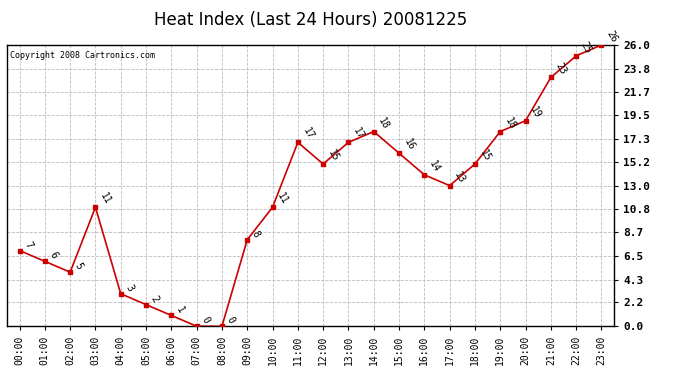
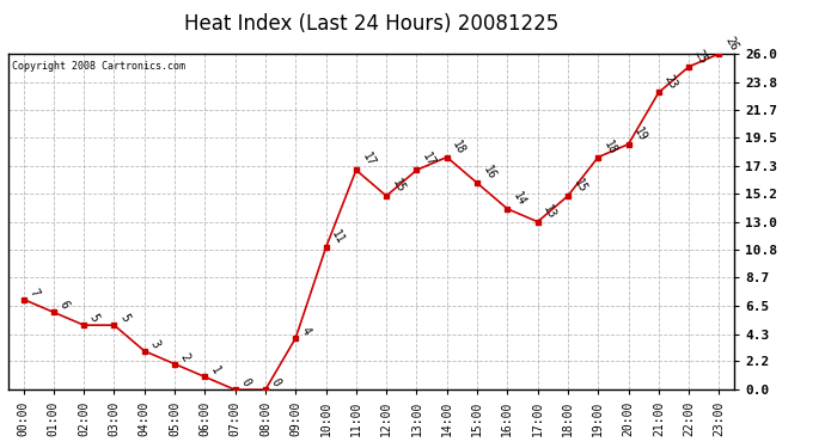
03:00: 11 -> 5
09:00: 8 -> 4
